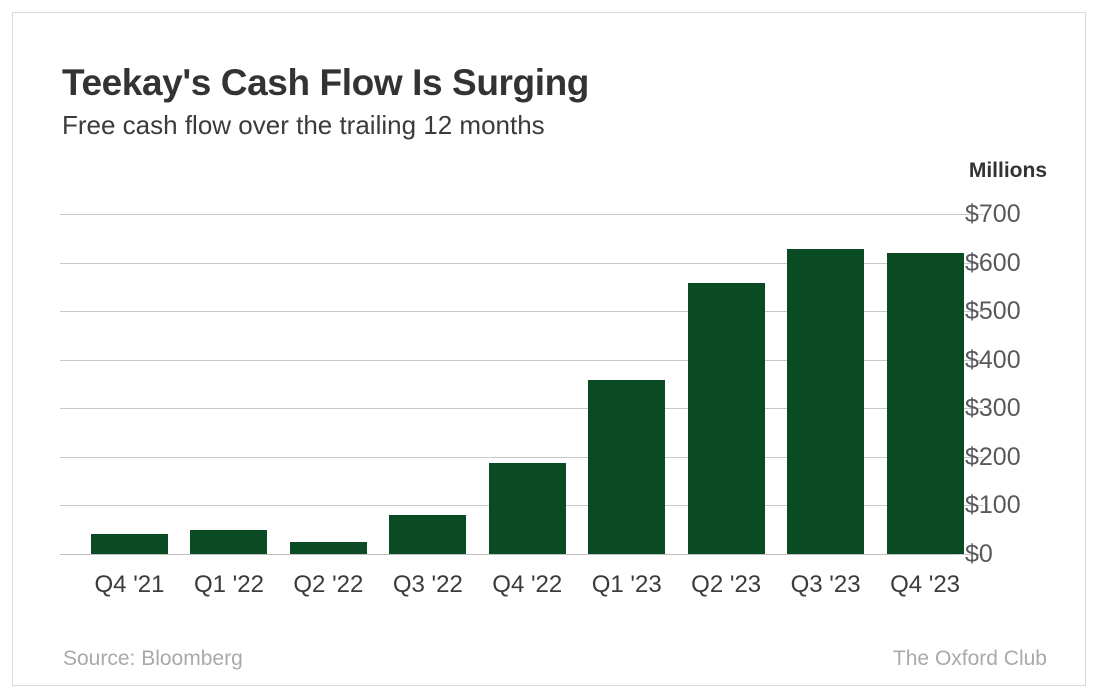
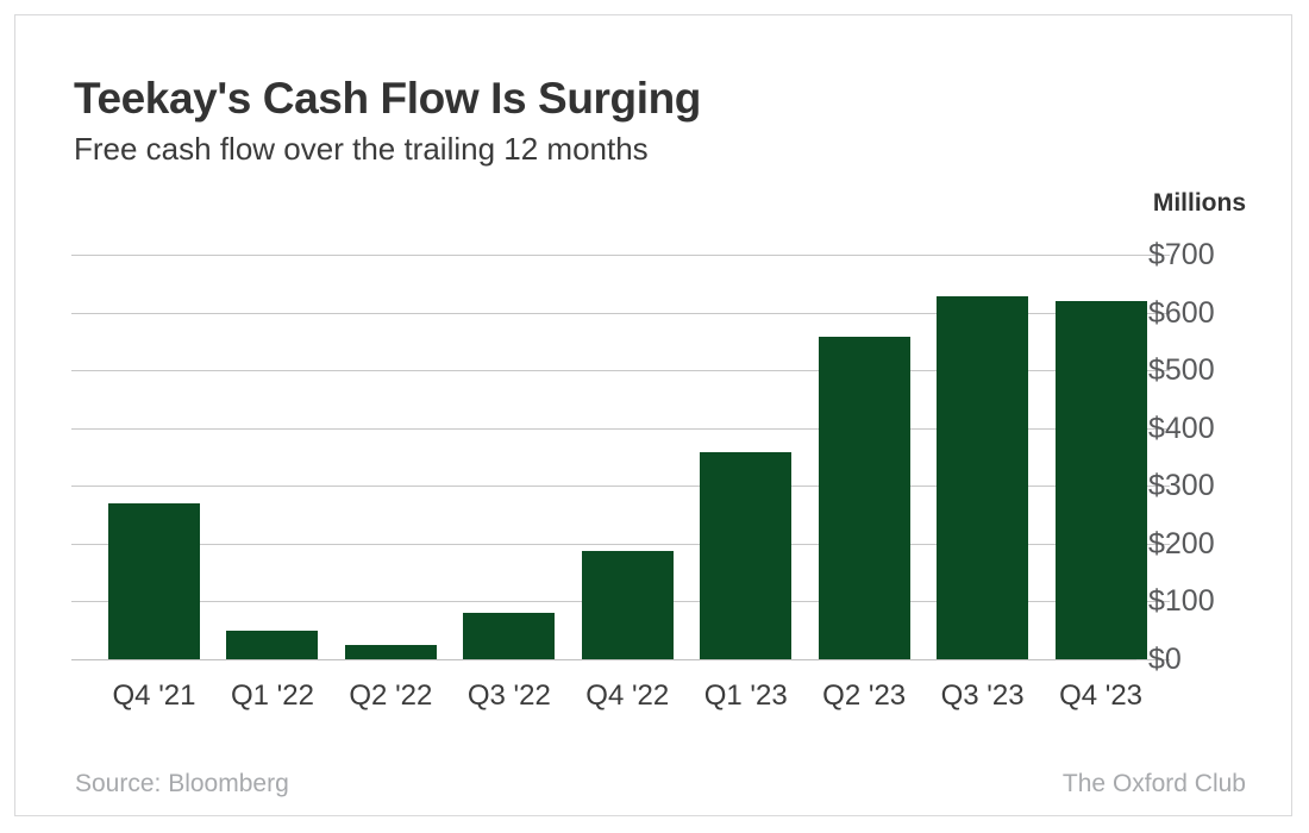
Q4 '21: $40 -> $270
